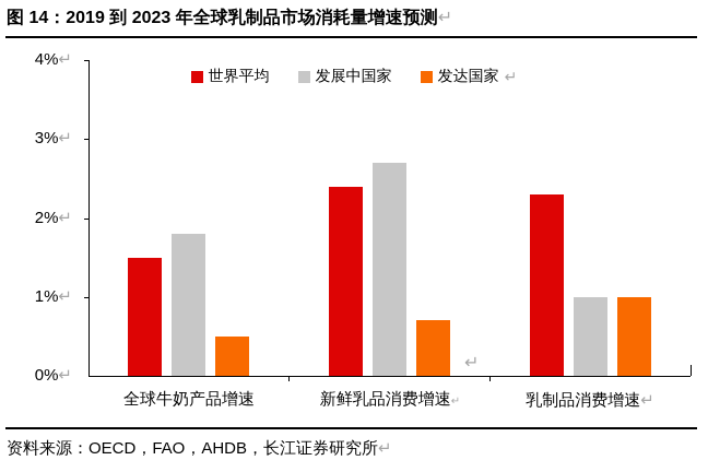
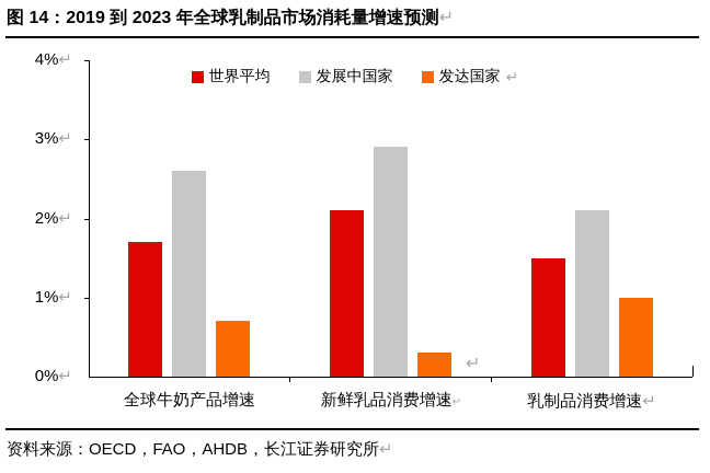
世界平均/全球牛奶产品增速: 1.5% -> 1.7%
发展中国家/全球牛奶产品增速: 1.8% -> 2.6%
发达国家/全球牛奶产品增速: 0.5% -> 0.7%
世界平均/新鲜乳品消费增速: 2.4% -> 2.1%
发展中国家/新鲜乳品消费增速: 2.7% -> 2.9%
发达国家/新鲜乳品消费增速: 0.7% -> 0.3%
世界平均/乳制品消费增速: 2.3% -> 1.5%
发展中国家/乳制品消费增速: 1.0% -> 2.1%
